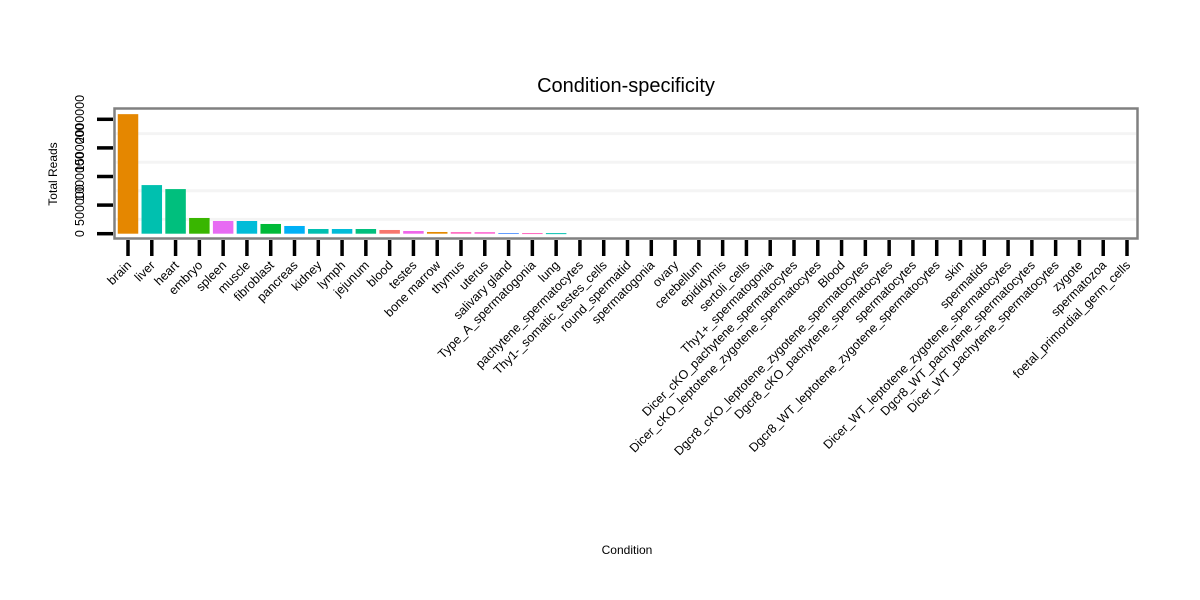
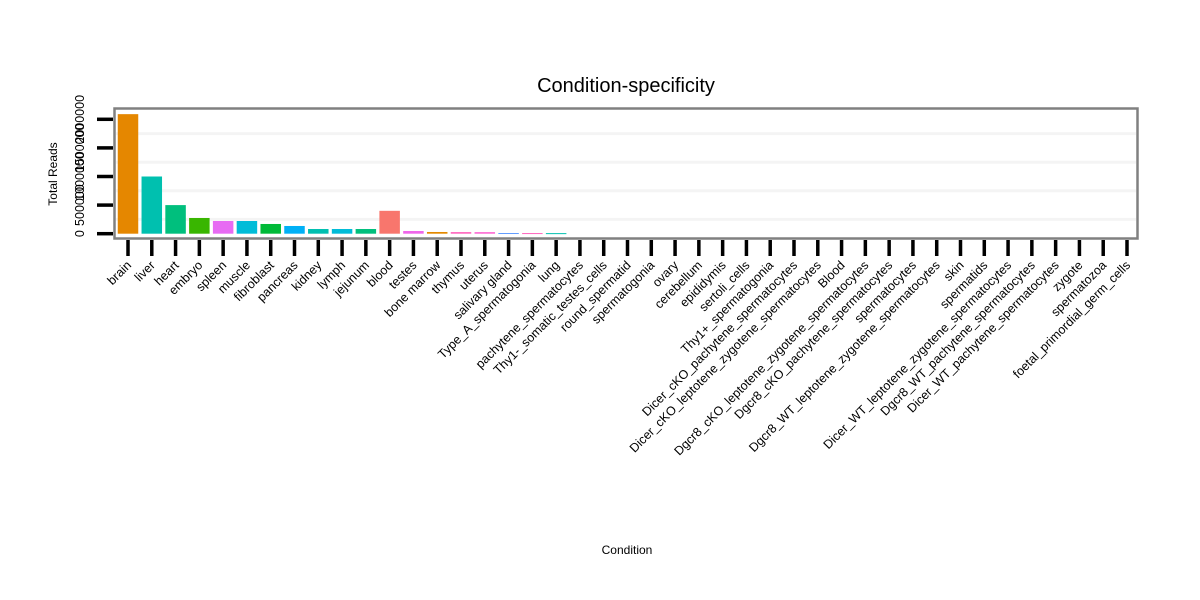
liver: 800000 -> 1000000
heart: 800000 -> 500000
blood: 100000 -> 400000
